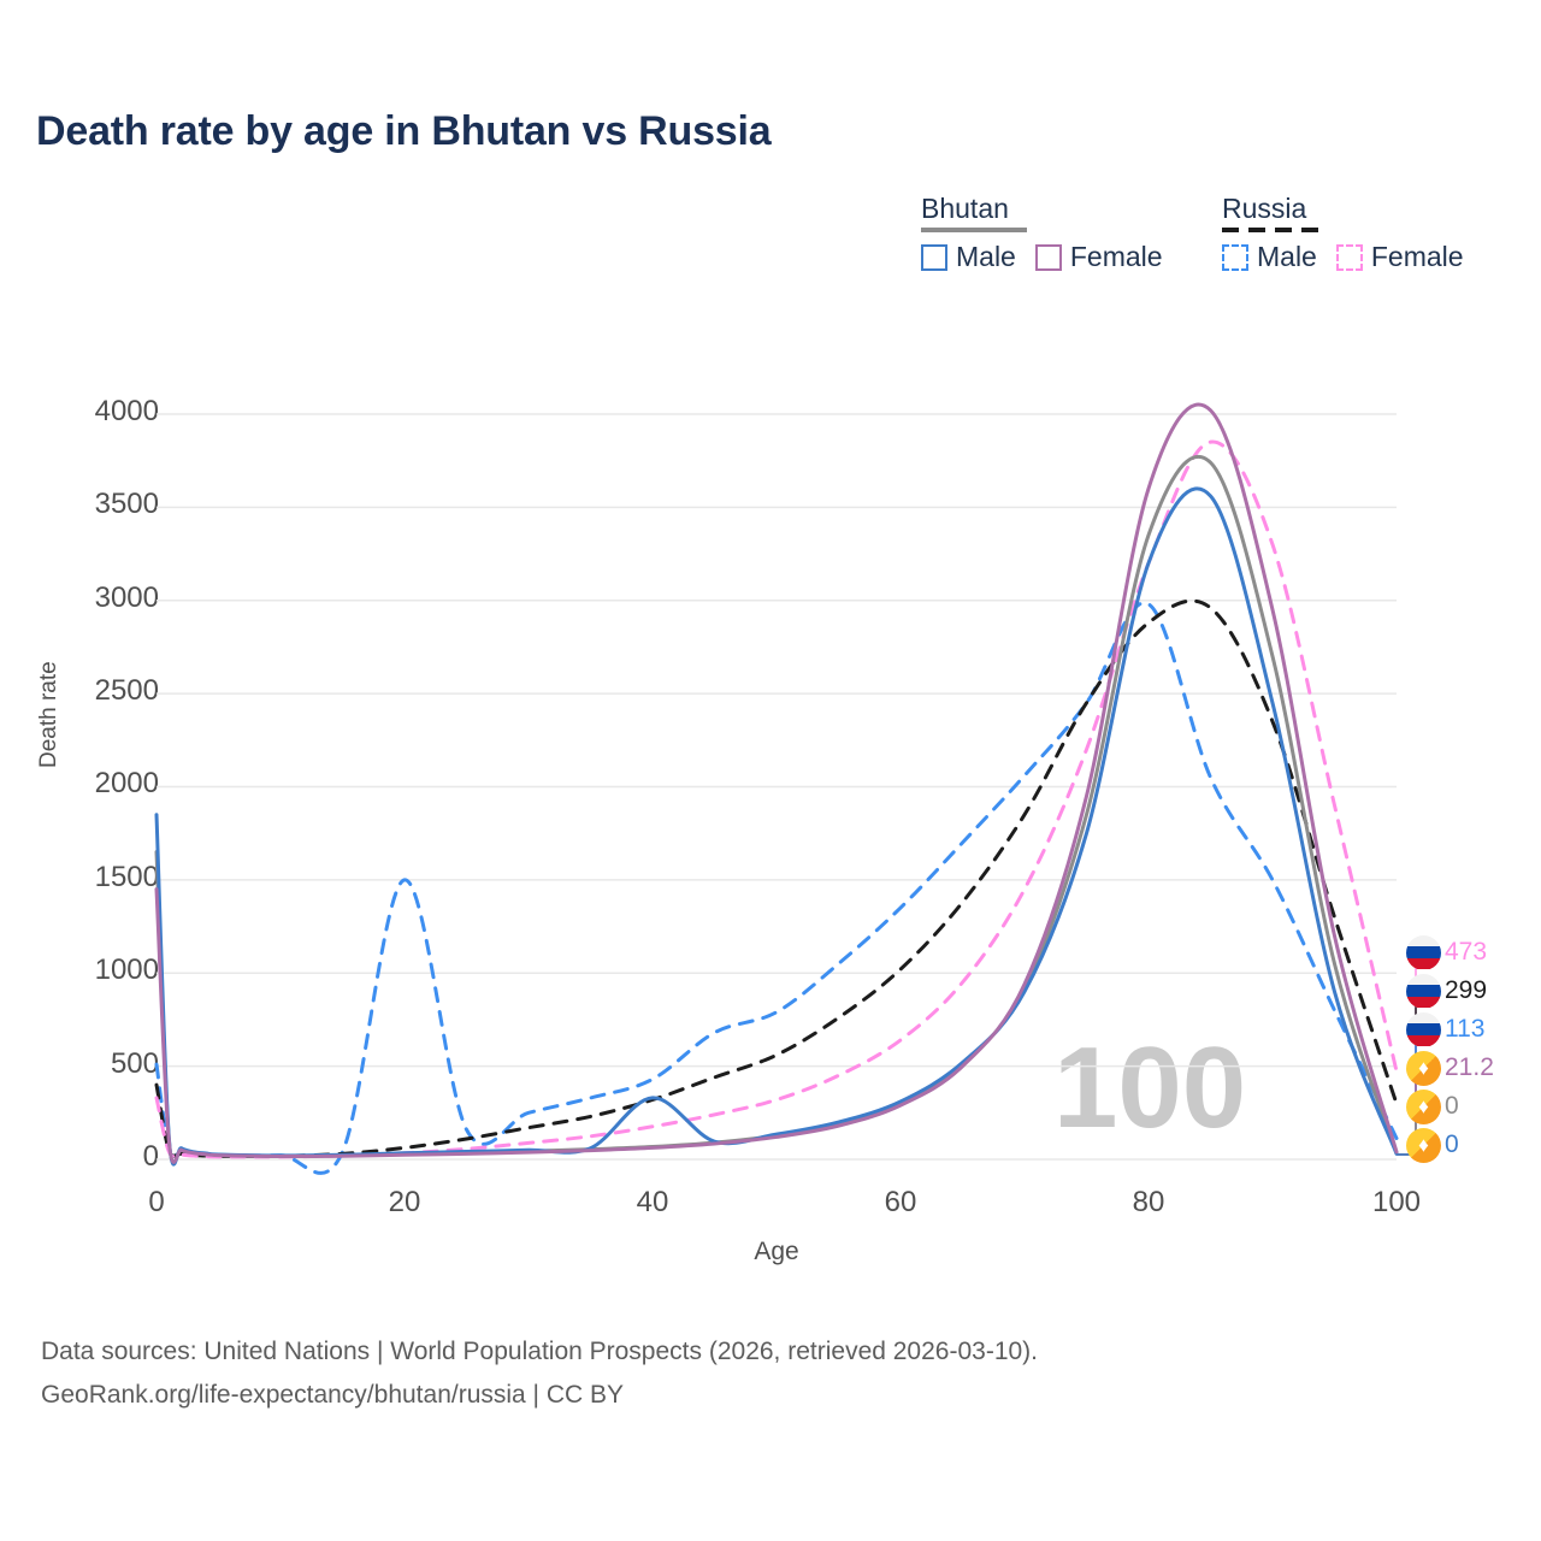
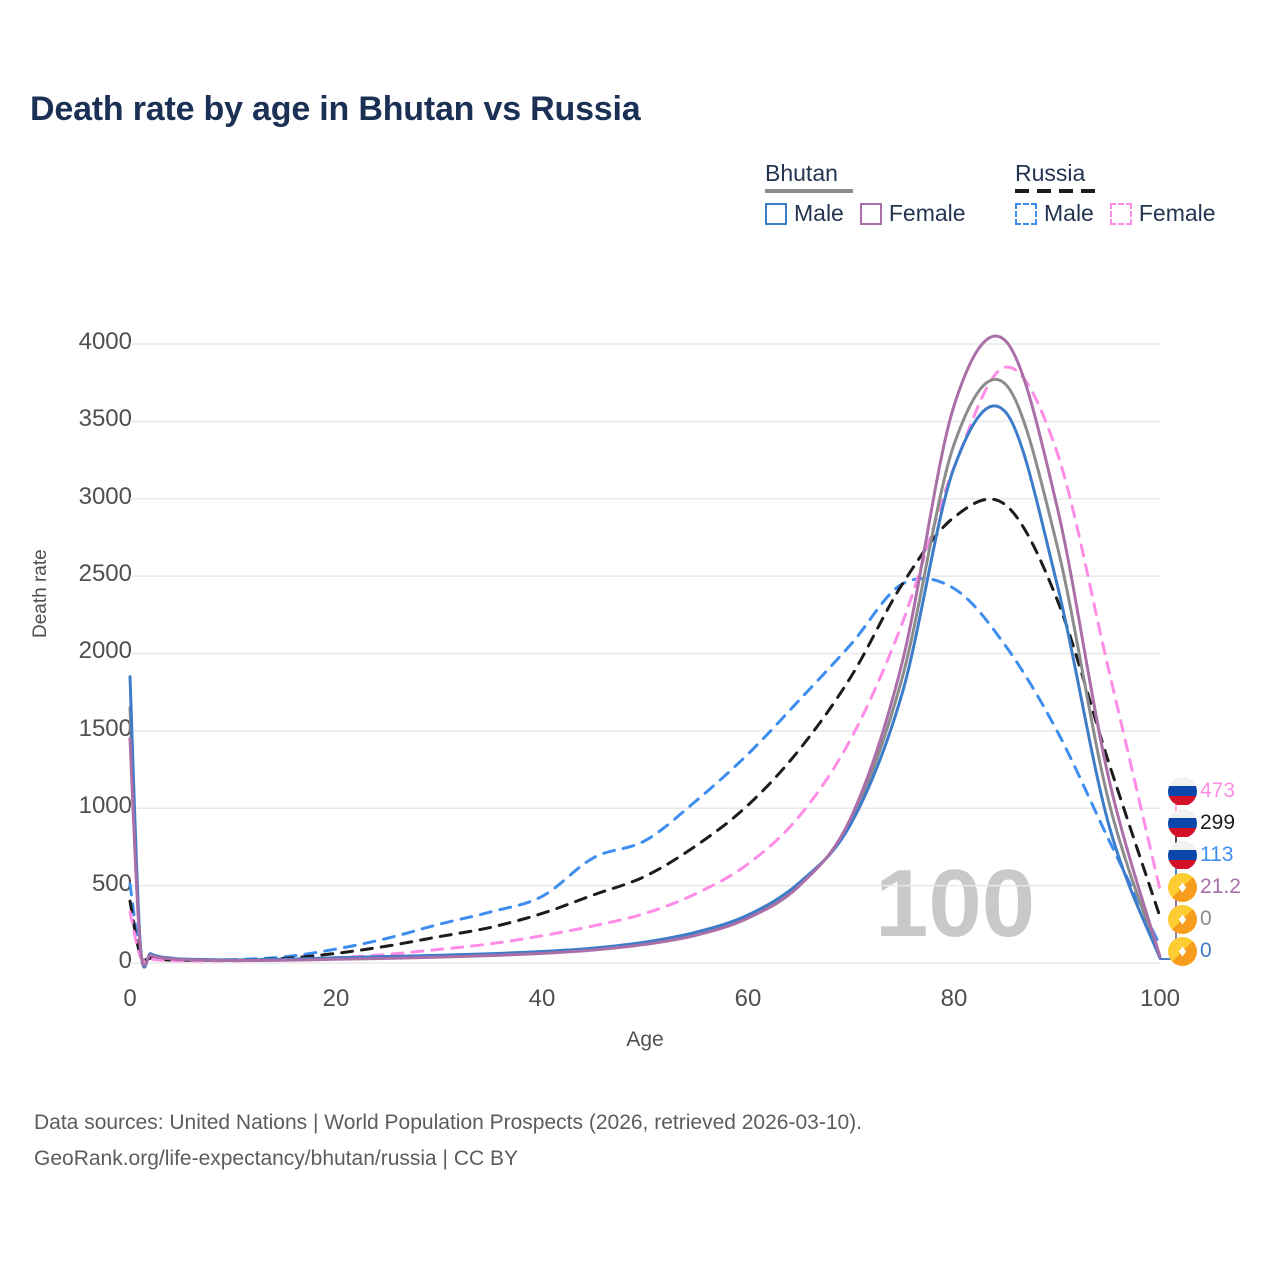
Russia Male/20: 1500 -> 90
Bhutan Male/40: 330 -> 70
Russia Male/80: 2980 -> 2420
